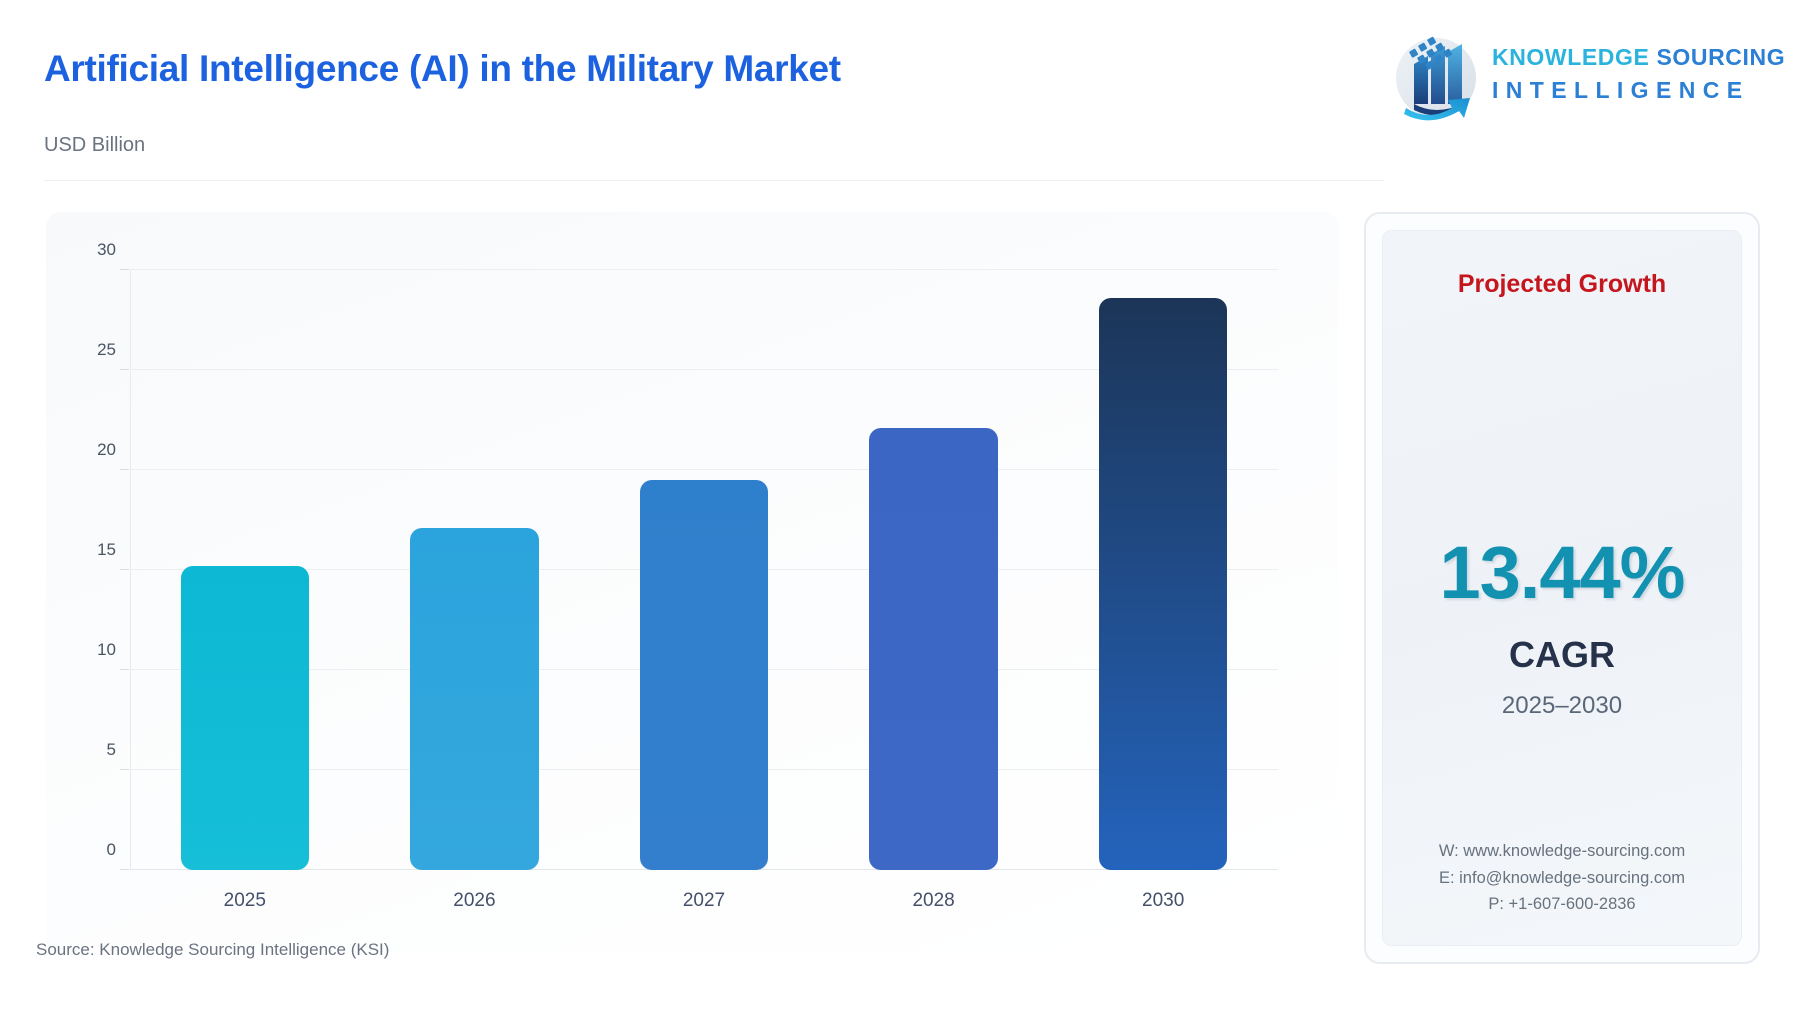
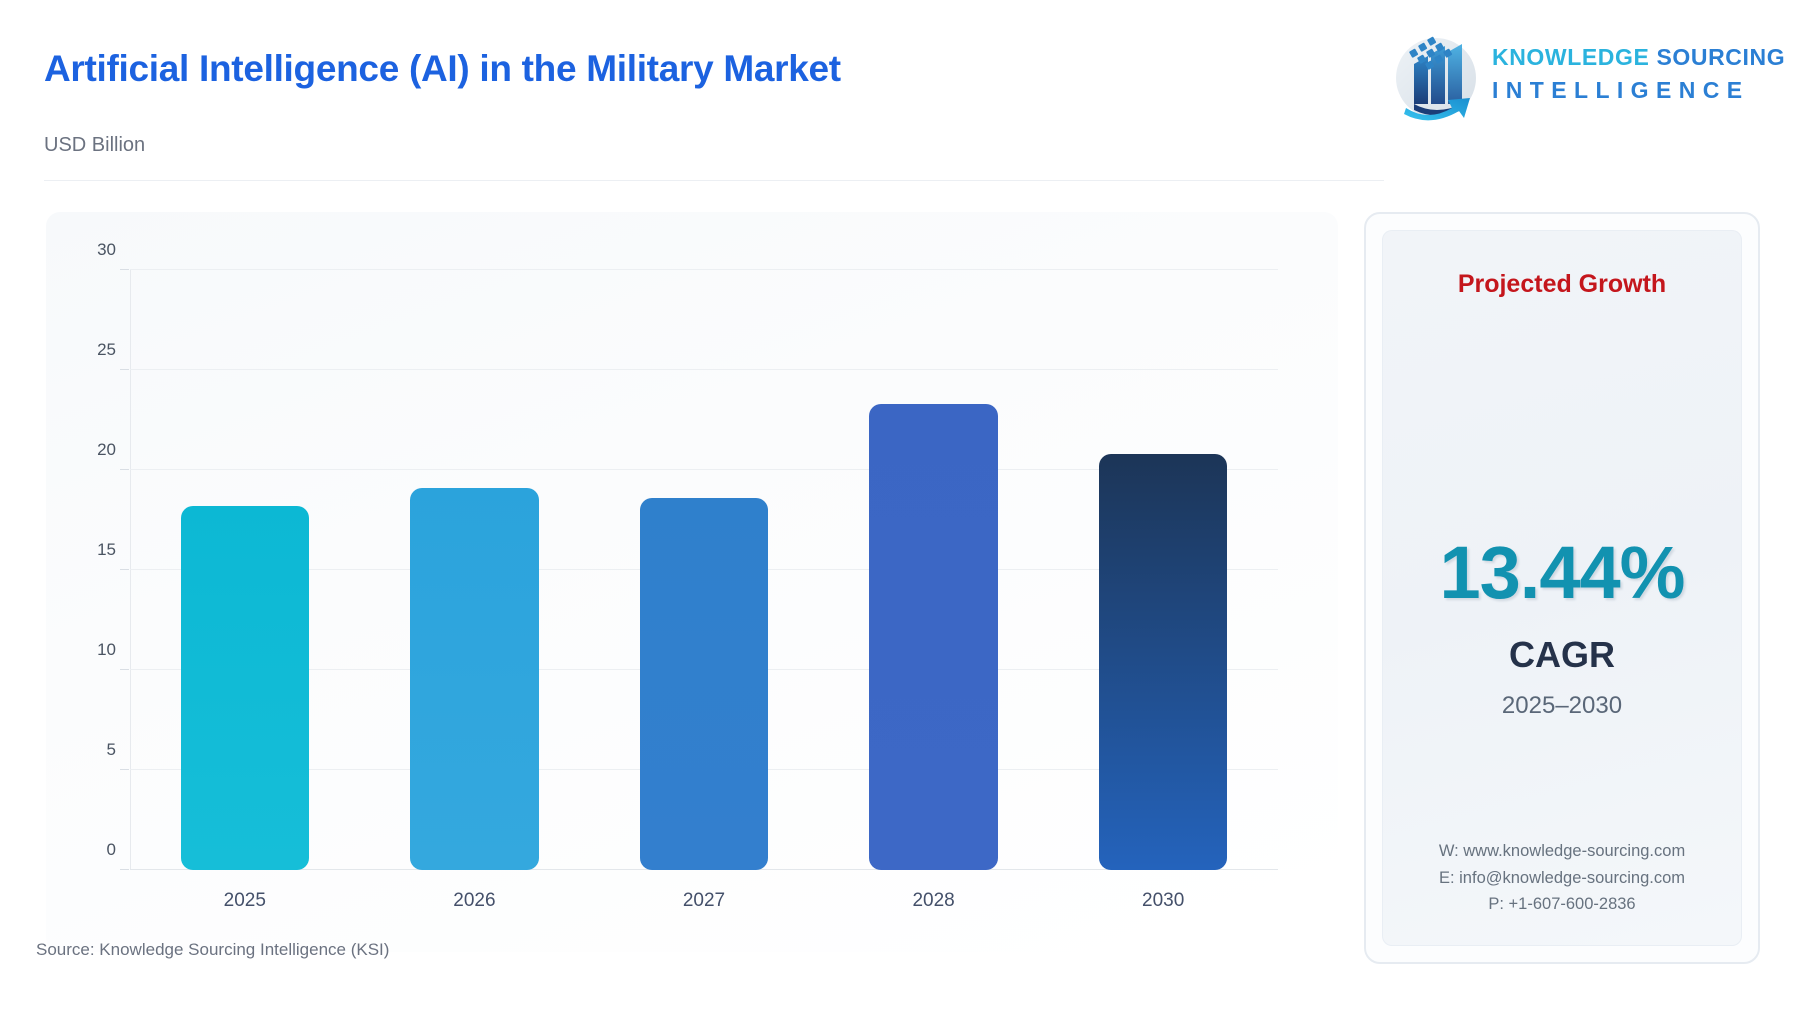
2025: 15.2 -> 18.2
2026: 17.1 -> 19.1
2027: 19.5 -> 18.6
2028: 22.1 -> 23.3
2030: 28.6 -> 20.8
